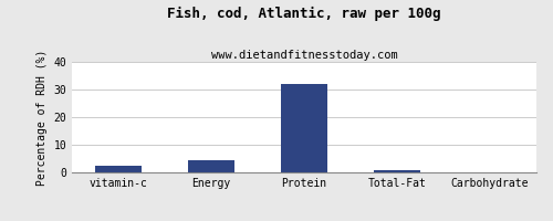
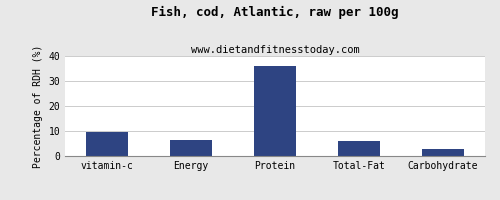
vitamin-c: 2.5 -> 9.5
Energy: 4.5 -> 6.5
Protein: 32.0 -> 36.0
Total-Fat: 1.0 -> 6.0
Carbohydrate: 0.1 -> 3.0
